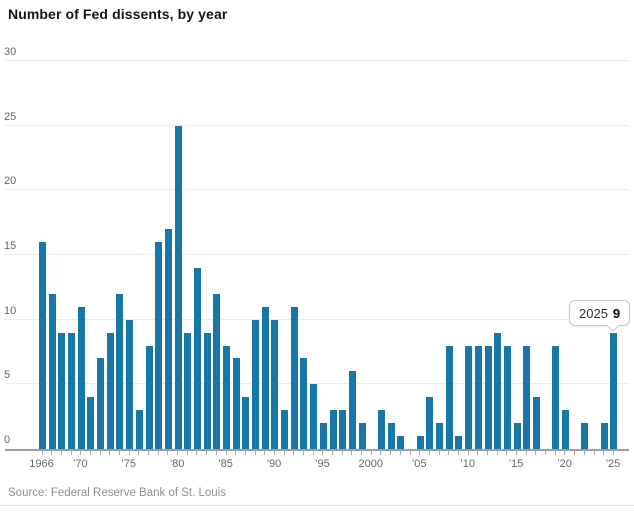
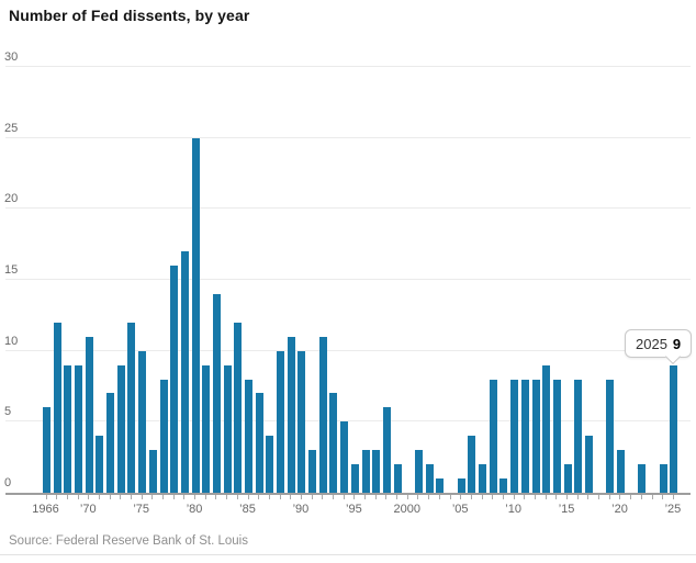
1966: 16 -> 6
